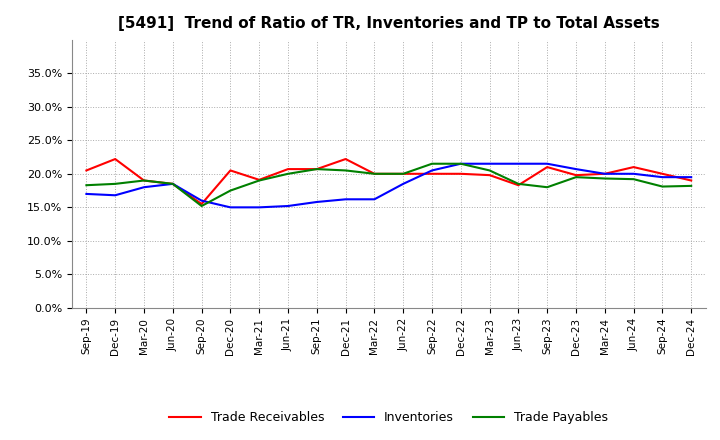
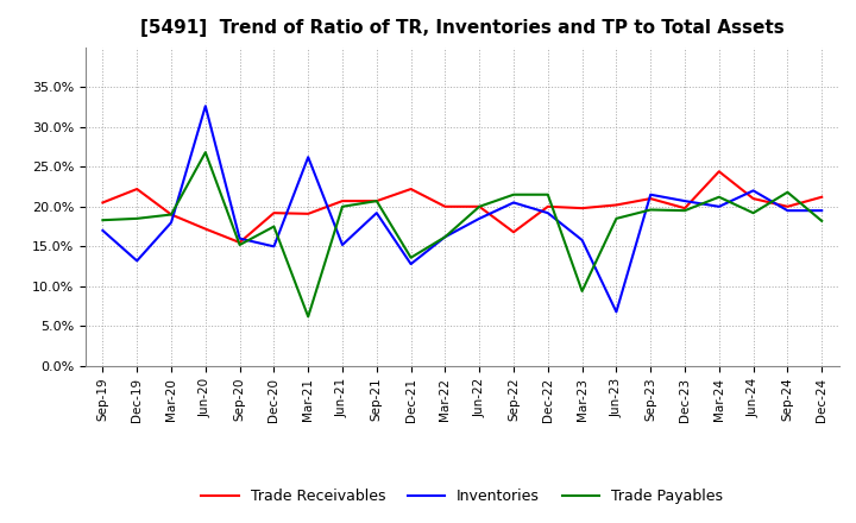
Inventories/Dec-19: 16.8% -> 13.2%
Trade Receivables/Jun-20: 18.5% -> 17.2%
Inventories/Jun-20: 18.5% -> 32.6%
Trade Payables/Jun-20: 18.5% -> 26.8%
Trade Receivables/Dec-20: 20.5% -> 19.2%
Inventories/Mar-21: 15.0% -> 26.2%
Trade Payables/Mar-21: 19.0% -> 6.2%
Inventories/Sep-21: 15.8% -> 19.2%
Inventories/Dec-21: 16.2% -> 12.8%
Trade Payables/Dec-21: 20.5% -> 13.6%
Trade Payables/Mar-22: 20.0% -> 16.2%
Trade Receivables/Sep-22: 20.0% -> 16.8%
Inventories/Dec-22: 21.5% -> 19.2%
Inventories/Mar-23: 21.5% -> 15.8%
Trade Payables/Mar-23: 20.5% -> 9.4%
Trade Receivables/Jun-23: 18.3% -> 20.2%
Inventories/Jun-23: 21.5% -> 6.8%
Trade Payables/Sep-23: 18.0% -> 19.6%
Trade Receivables/Mar-24: 20.0% -> 24.4%
Trade Payables/Mar-24: 19.3% -> 21.2%
Inventories/Jun-24: 20.0% -> 22.0%
Trade Payables/Sep-24: 18.1% -> 21.8%
Trade Receivables/Dec-24: 19.0% -> 21.2%
